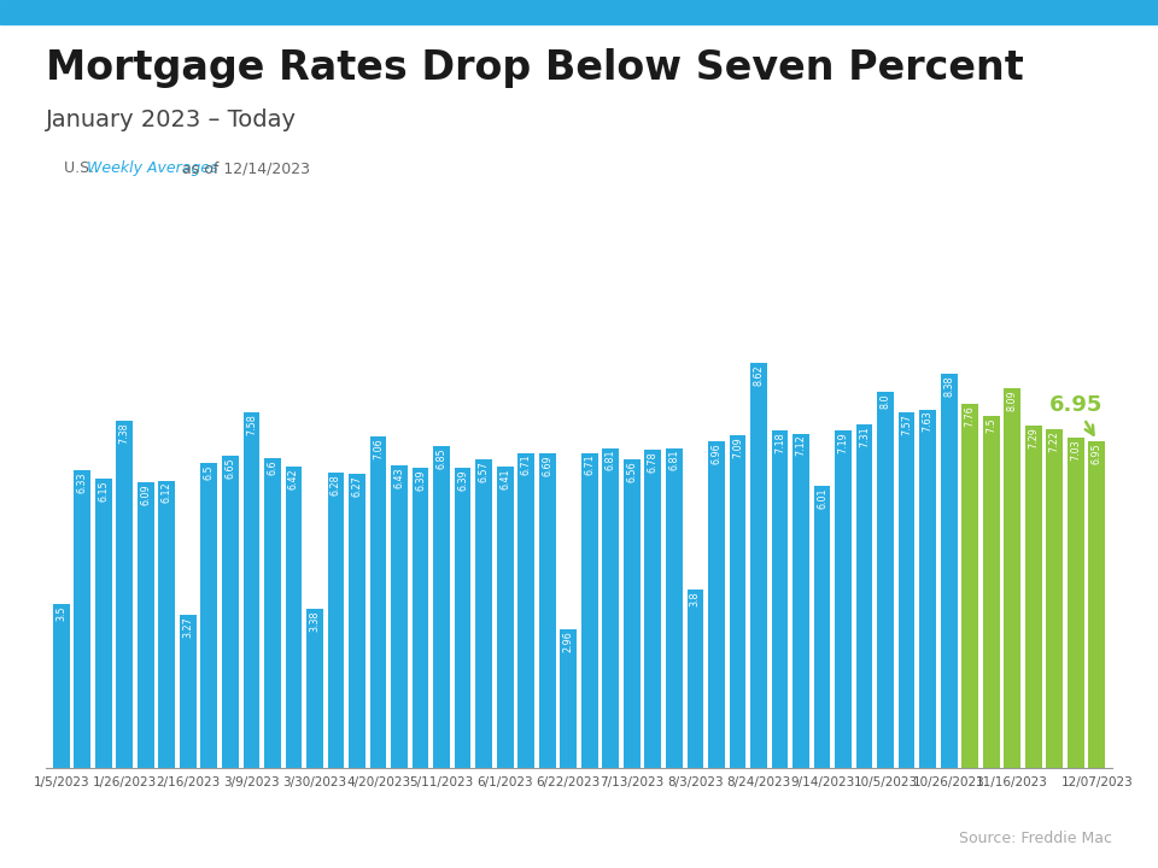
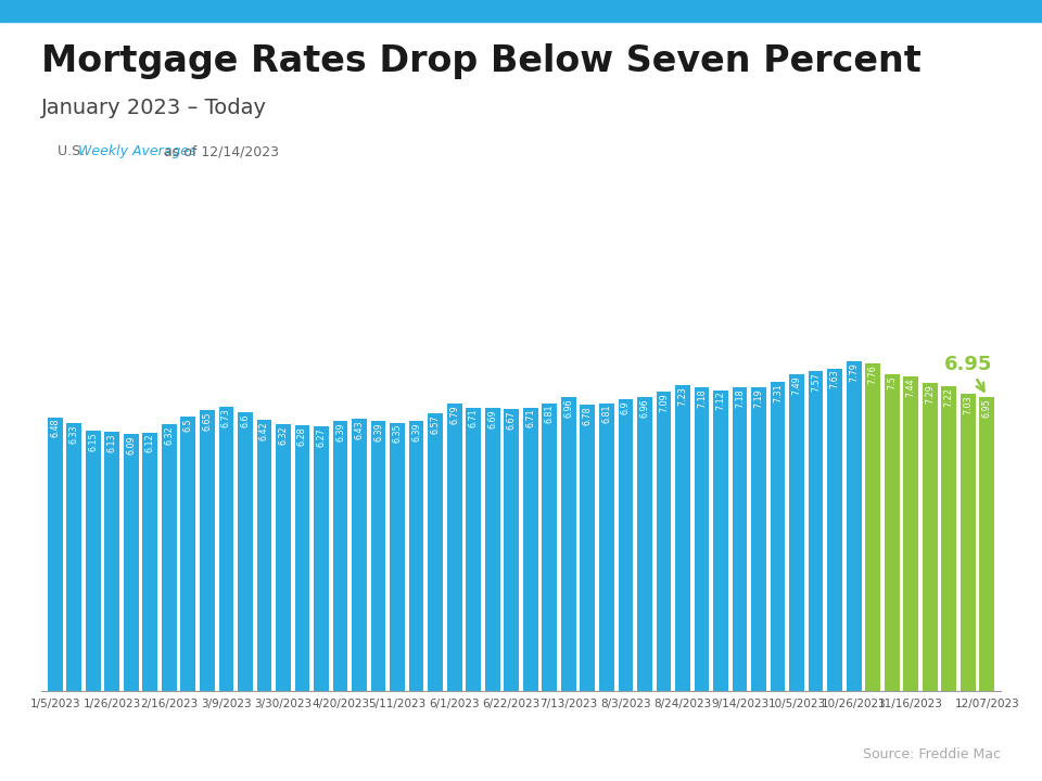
1/5/2023: 3.5 -> 6.48
1/26/2023: 7.38 -> 6.13
2/16/2023: 3.27 -> 6.32
3/9/2023: 7.58 -> 6.73
3/30/2023: 3.38 -> 6.32
4/20/2023: 7.06 -> 6.39
5/11/2023: 6.85 -> 6.35
6/1/2023: 6.41 -> 6.79
6/22/2023: 2.96 -> 6.67
7/13/2023: 6.56 -> 6.96
8/3/2023: 3.8 -> 6.9
8/24/2023: 8.62 -> 7.23
9/14/2023: 6.01 -> 7.18
10/5/2023: 8.0 -> 7.49
10/26/2023: 8.38 -> 7.79
11/16/2023: 8.09 -> 7.44
